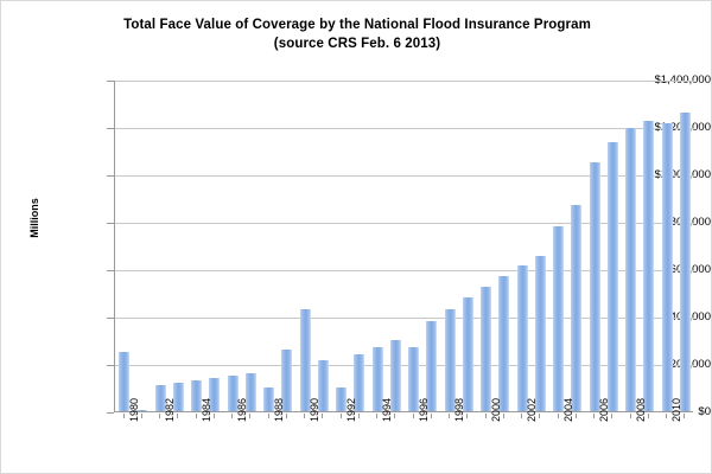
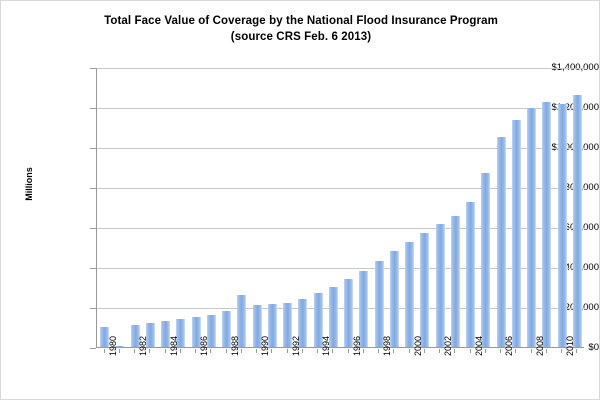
1980: $250000 -> $100000
1988: $100000 -> $180000
1990: $430000 -> $210000
1992: $100000 -> $220000
1996: $270000 -> $340000
2004: $780000 -> $720000
